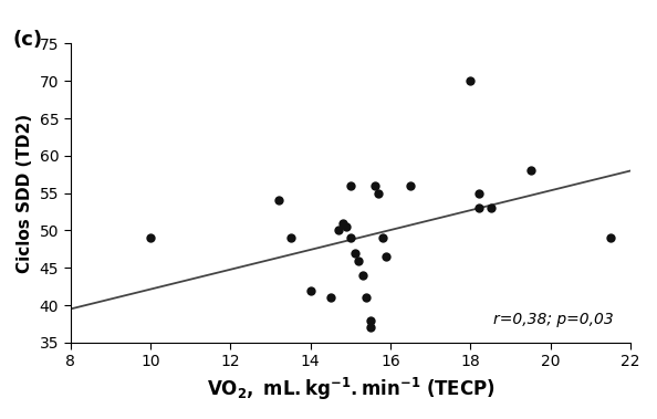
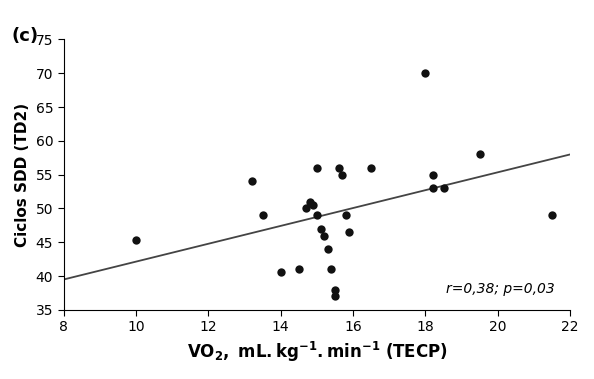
10: 49.0 -> 45.4
14: 42.0 -> 40.6
